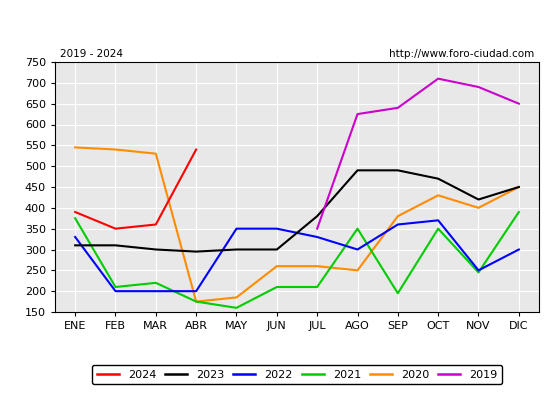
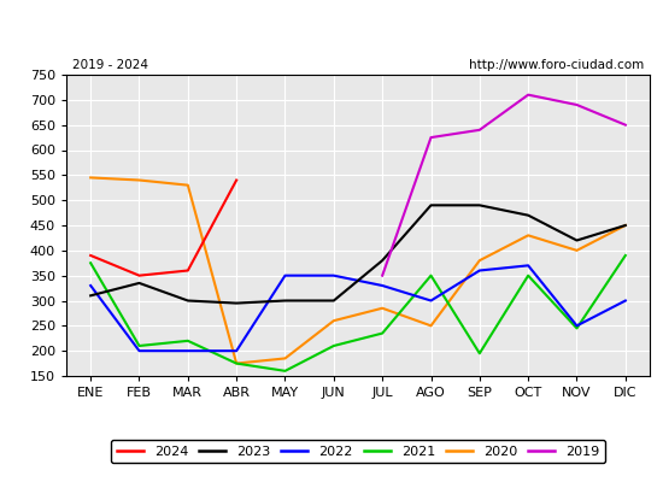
2023/FEB: 310 -> 335
2021/JUL: 210 -> 235
2020/JUL: 260 -> 285
